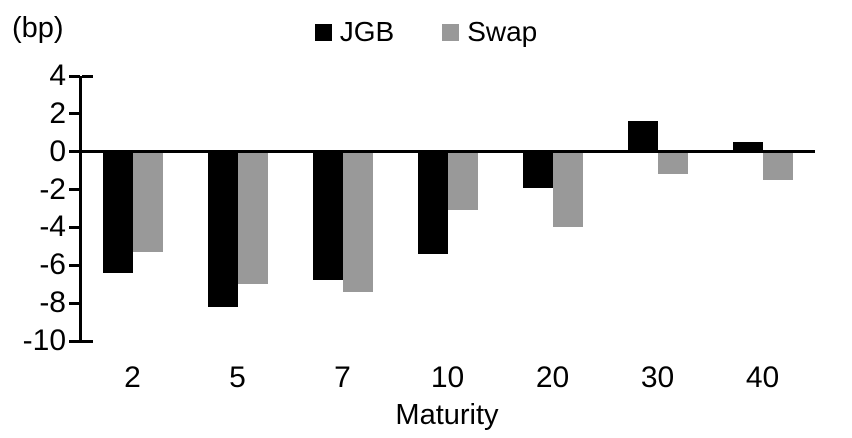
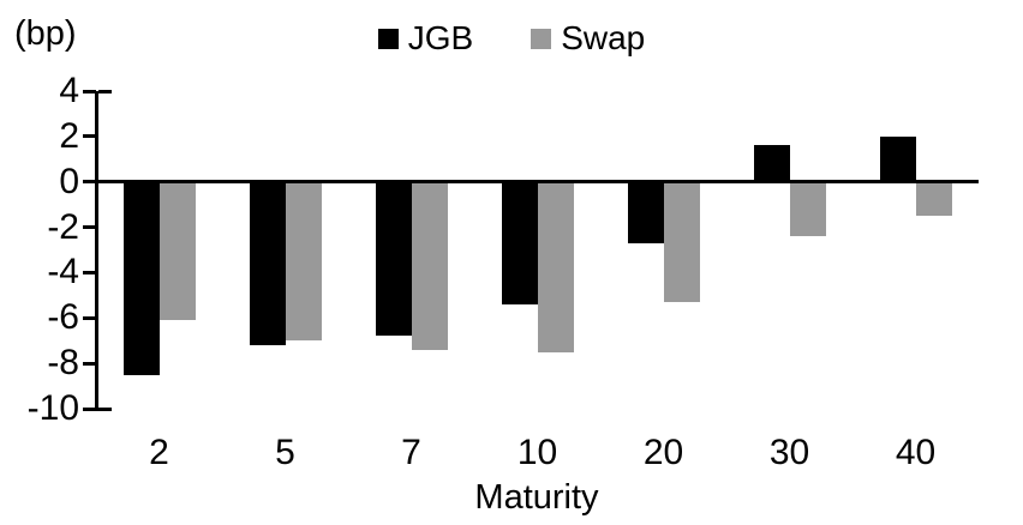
JGB/2: -6.4 -> -8.5
Swap/2: -5.3 -> -6.1
JGB/5: -8.2 -> -7.2
Swap/10: -3.1 -> -7.5
JGB/20: -1.9 -> -2.7
Swap/20: -4.0 -> -5.3
Swap/30: -1.2 -> -2.4
JGB/40: 0.5 -> 2.0
